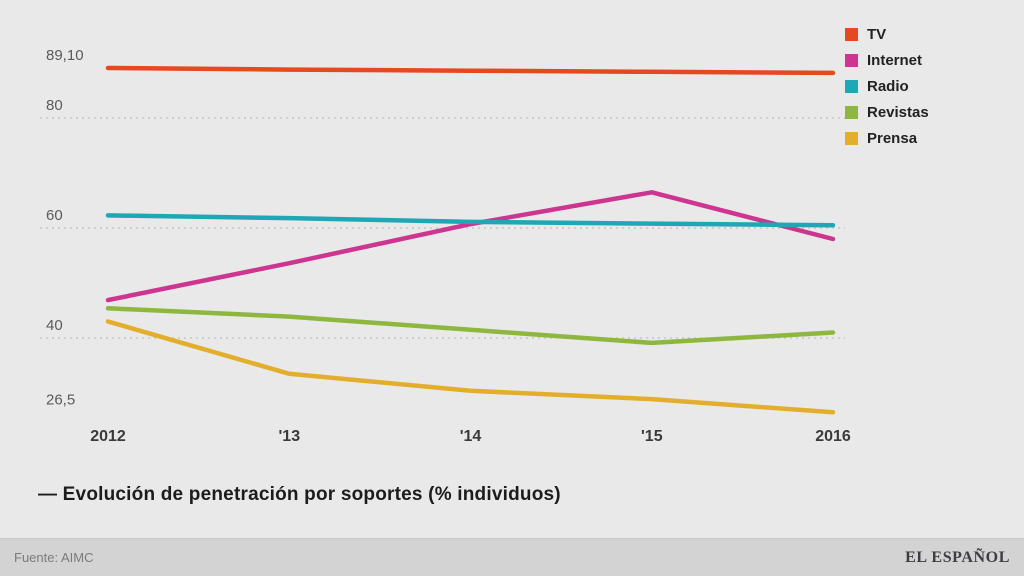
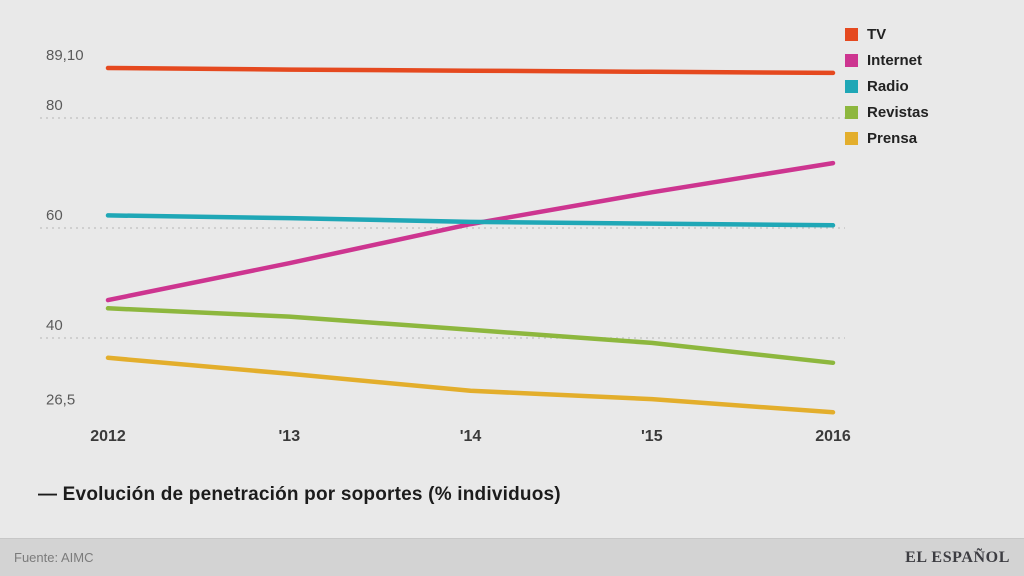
Prensa/2012: 43 -> 36
Internet/2016: 58 -> 72
Revistas/2016: 41 -> 36
